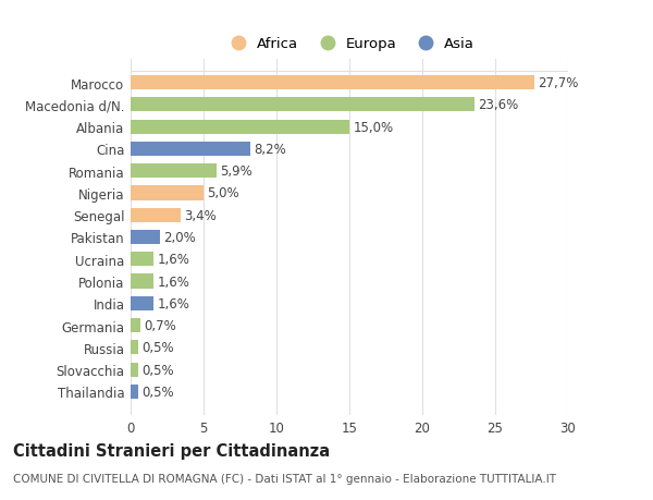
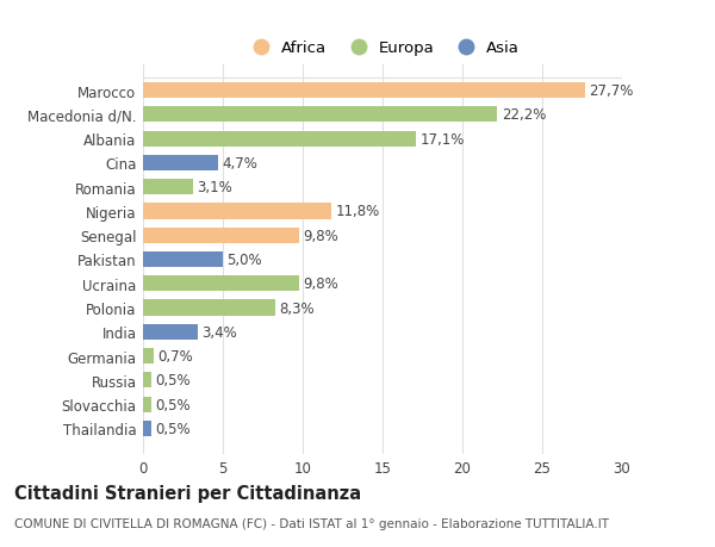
Macedonia d/N.: 23,6% -> 22,2%
Albania: 15,0% -> 17,1%
Cina: 8,2% -> 4,7%
Romania: 5,9% -> 3,1%
Nigeria: 5,0% -> 11,8%
Senegal: 3,4% -> 9,8%
Pakistan: 2,0% -> 5,0%
Ucraina: 1,6% -> 9,8%
Polonia: 1,6% -> 8,3%
India: 1,6% -> 3,4%
